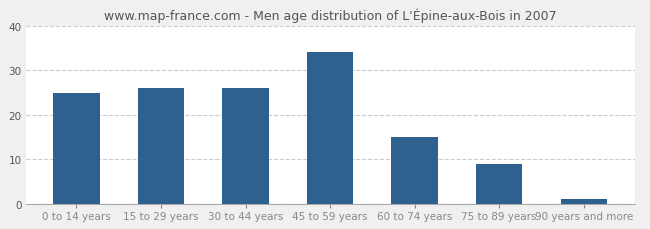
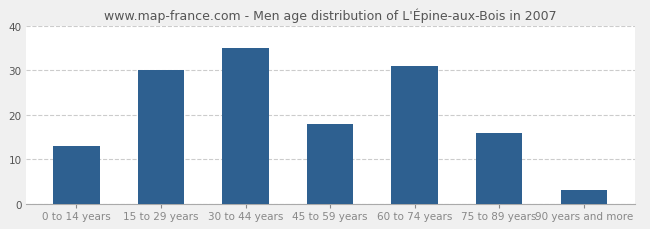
0 to 14 years: 25 -> 13
15 to 29 years: 26 -> 30
30 to 44 years: 26 -> 35
45 to 59 years: 34 -> 18
60 to 74 years: 15 -> 31
75 to 89 years: 9 -> 16
90 years and more: 1 -> 3
